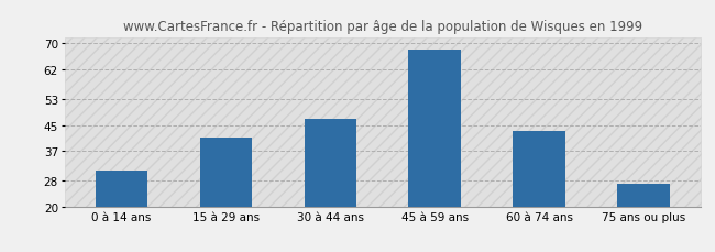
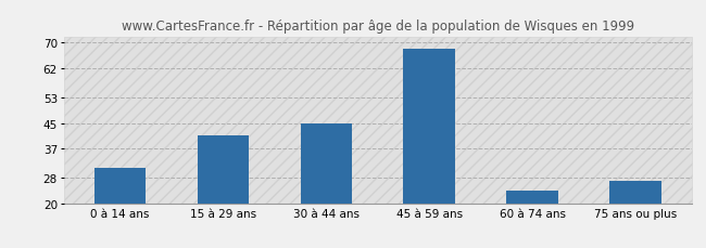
30 à 44 ans: 47 -> 45
60 à 74 ans: 43 -> 24
